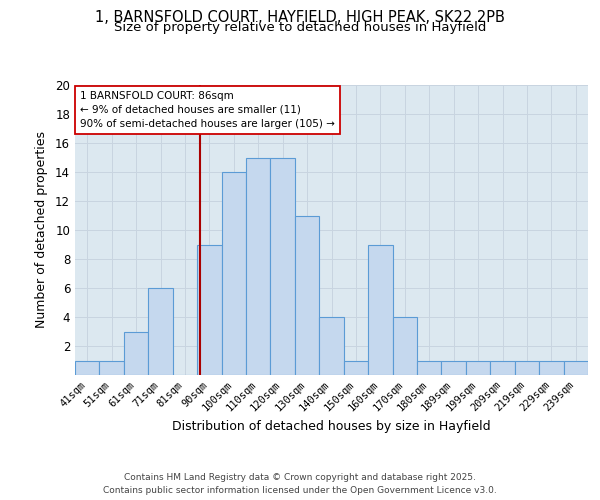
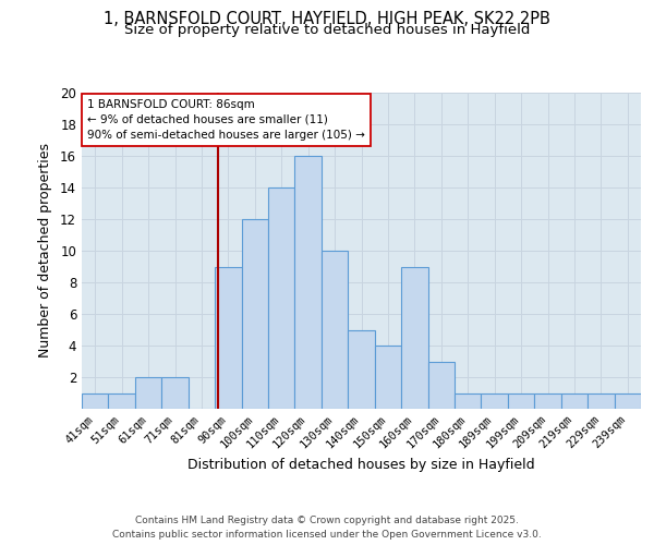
61sqm: 3 -> 2
71sqm: 6 -> 2
100sqm: 14 -> 12
110sqm: 15 -> 14
120sqm: 15 -> 16
130sqm: 11 -> 10
140sqm: 4 -> 5
150sqm: 1 -> 4
170sqm: 4 -> 3
